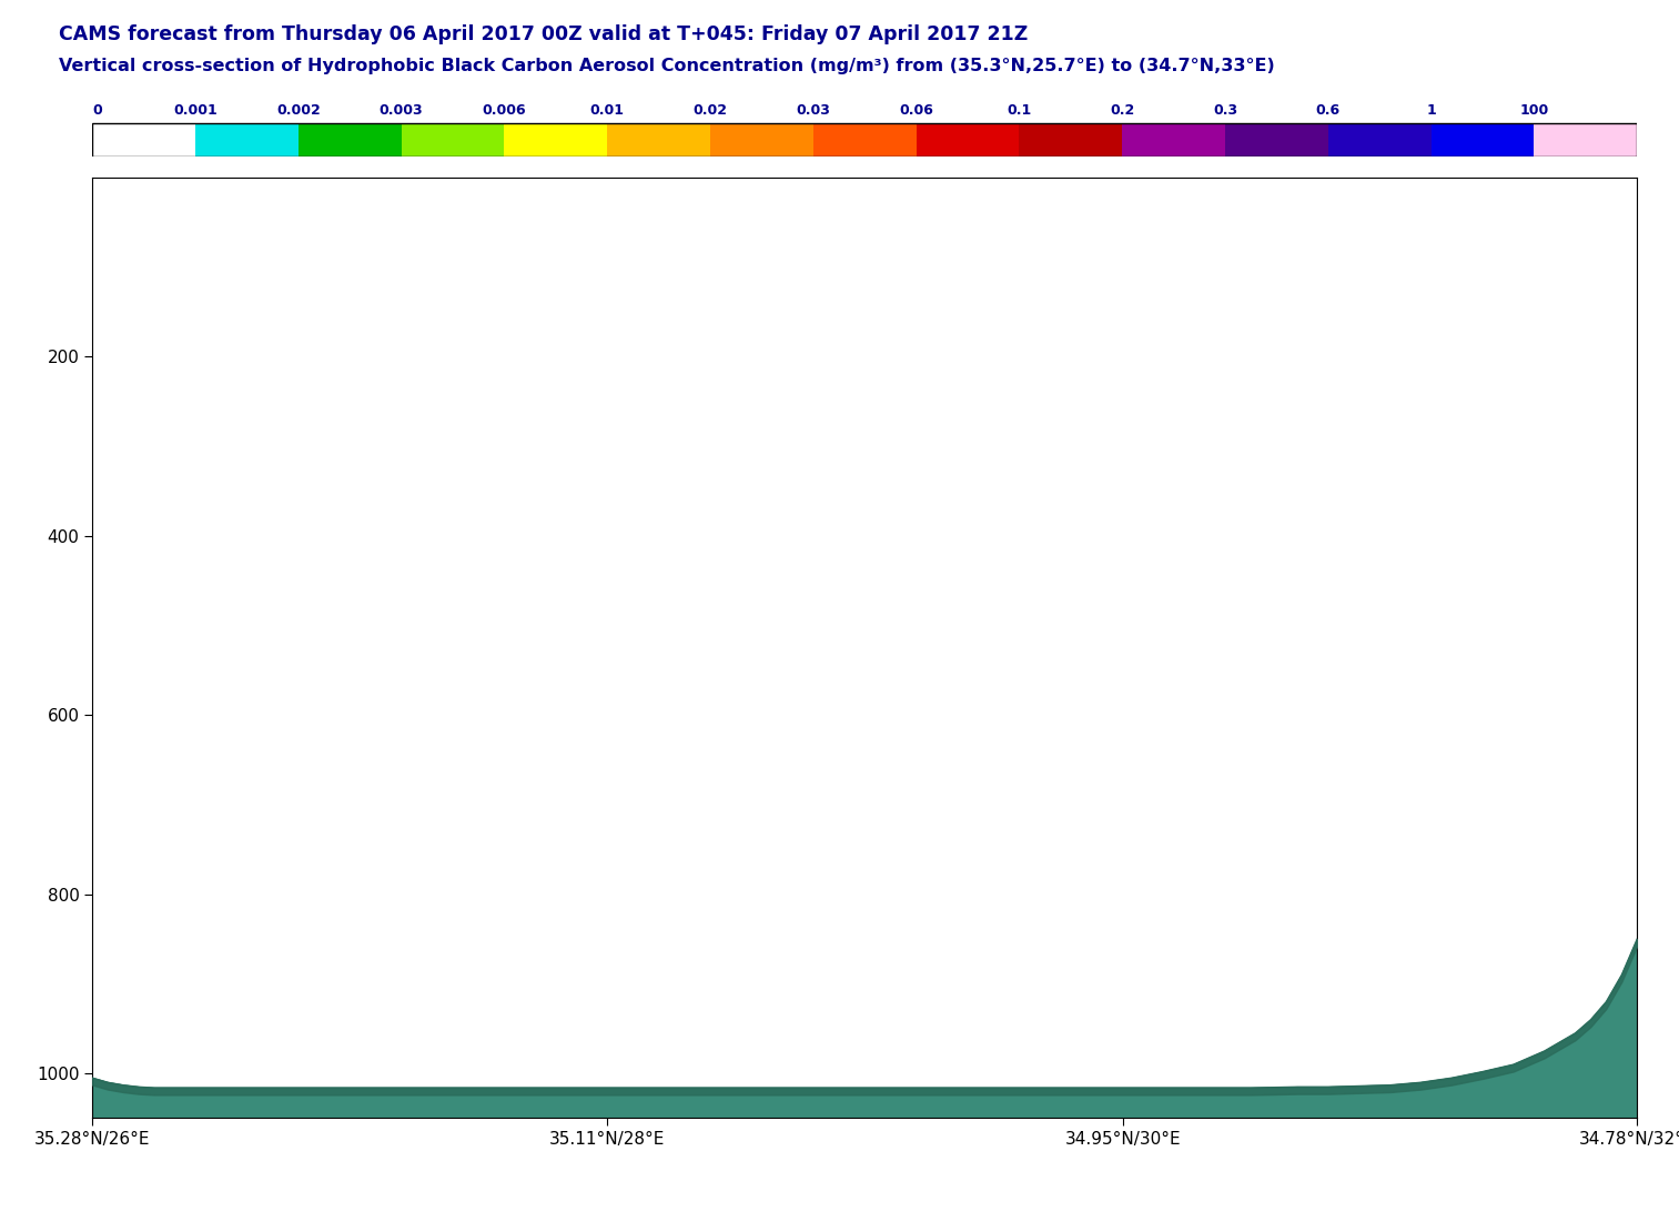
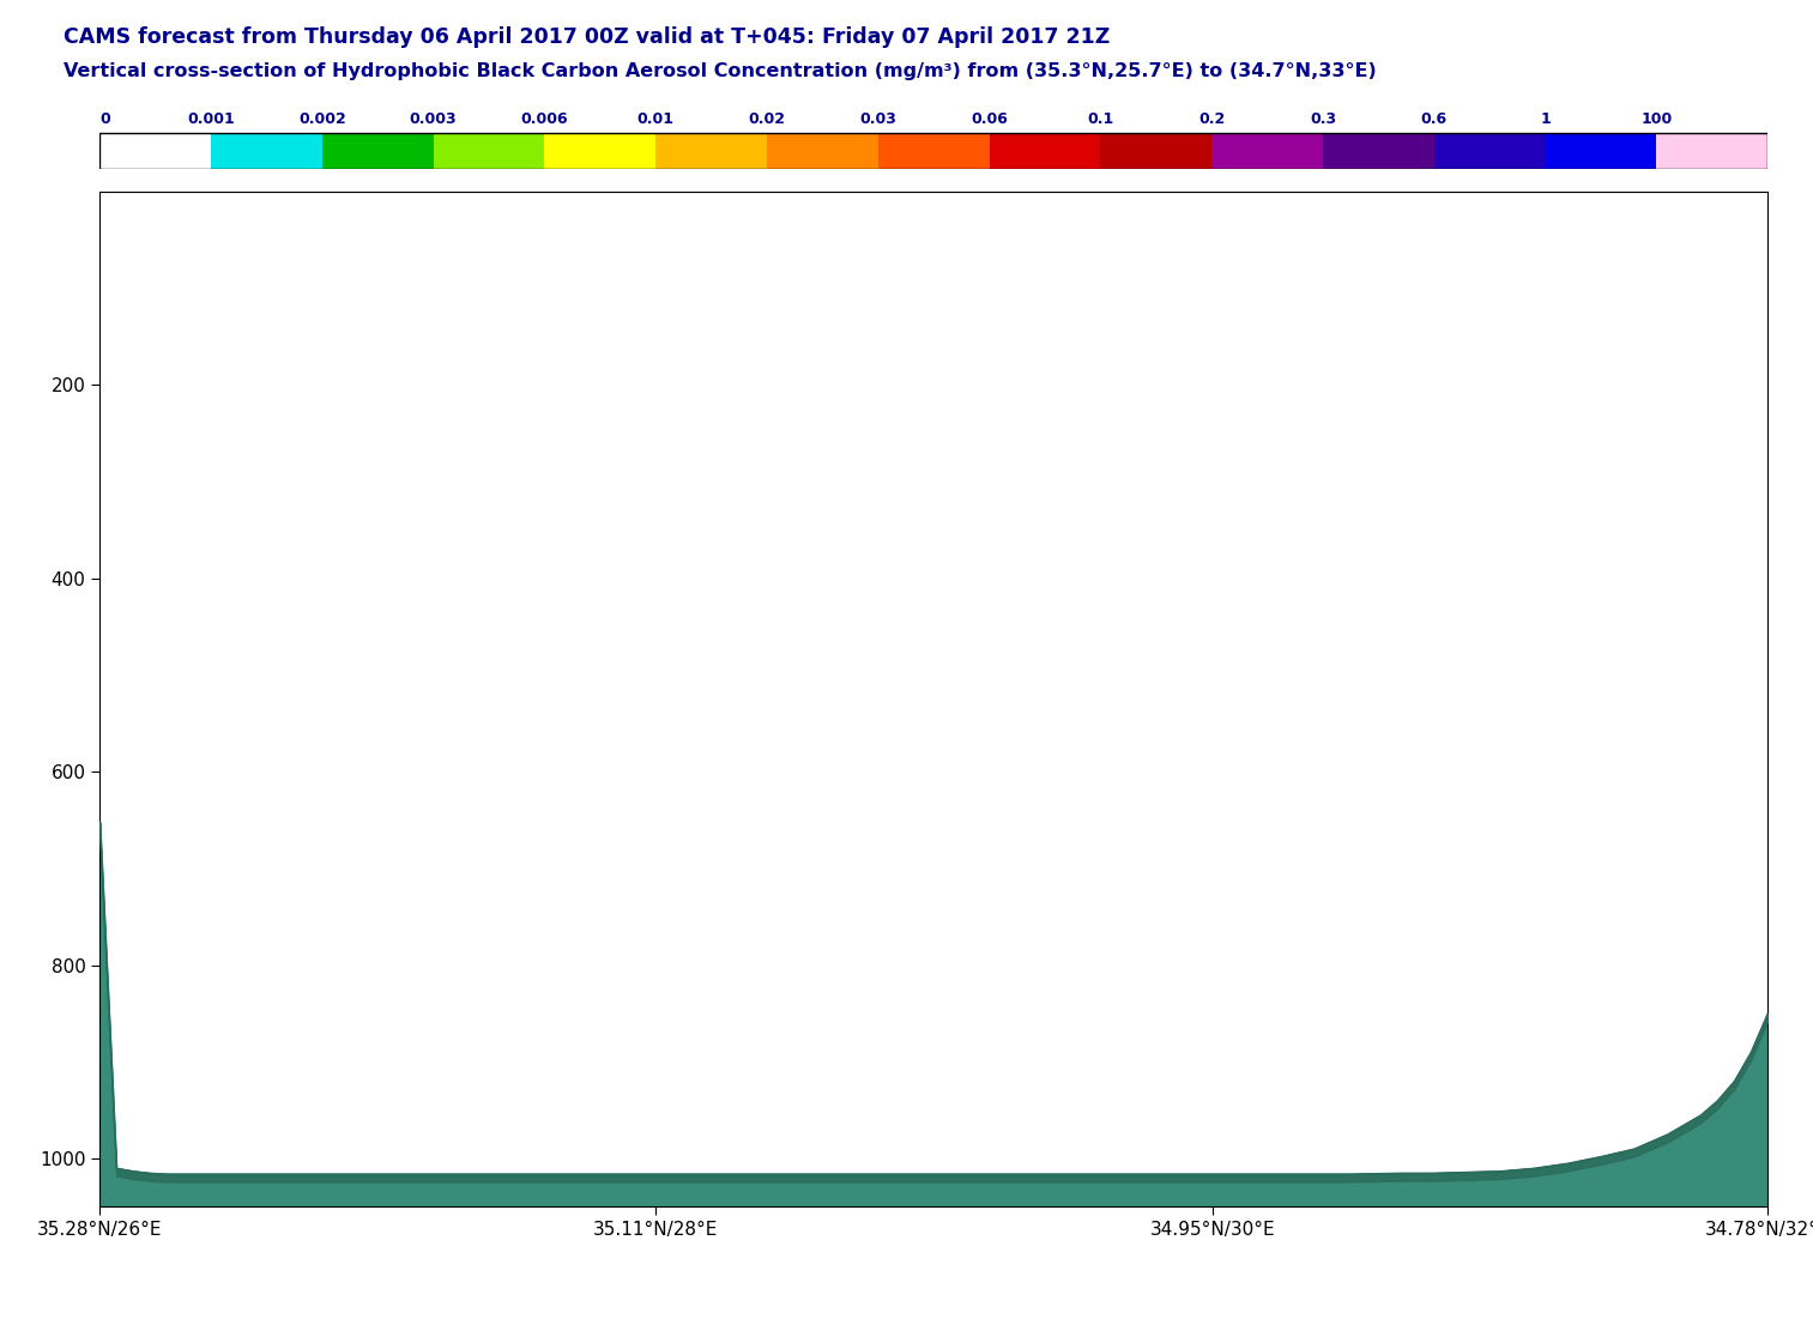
35.28°N/26°E: 1005 -> 652
